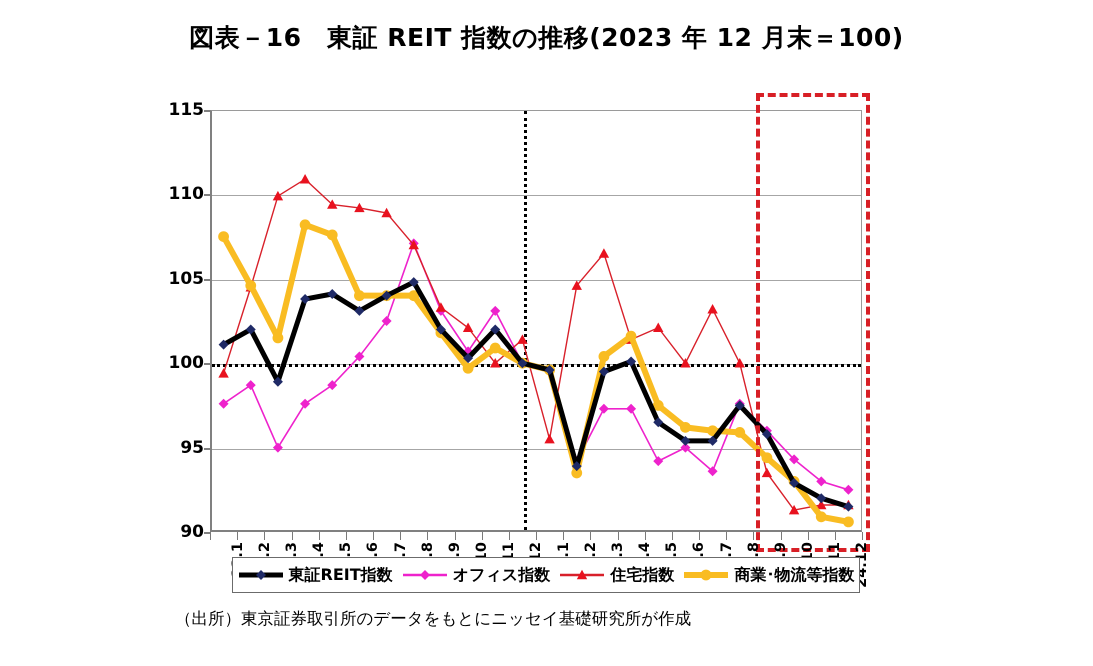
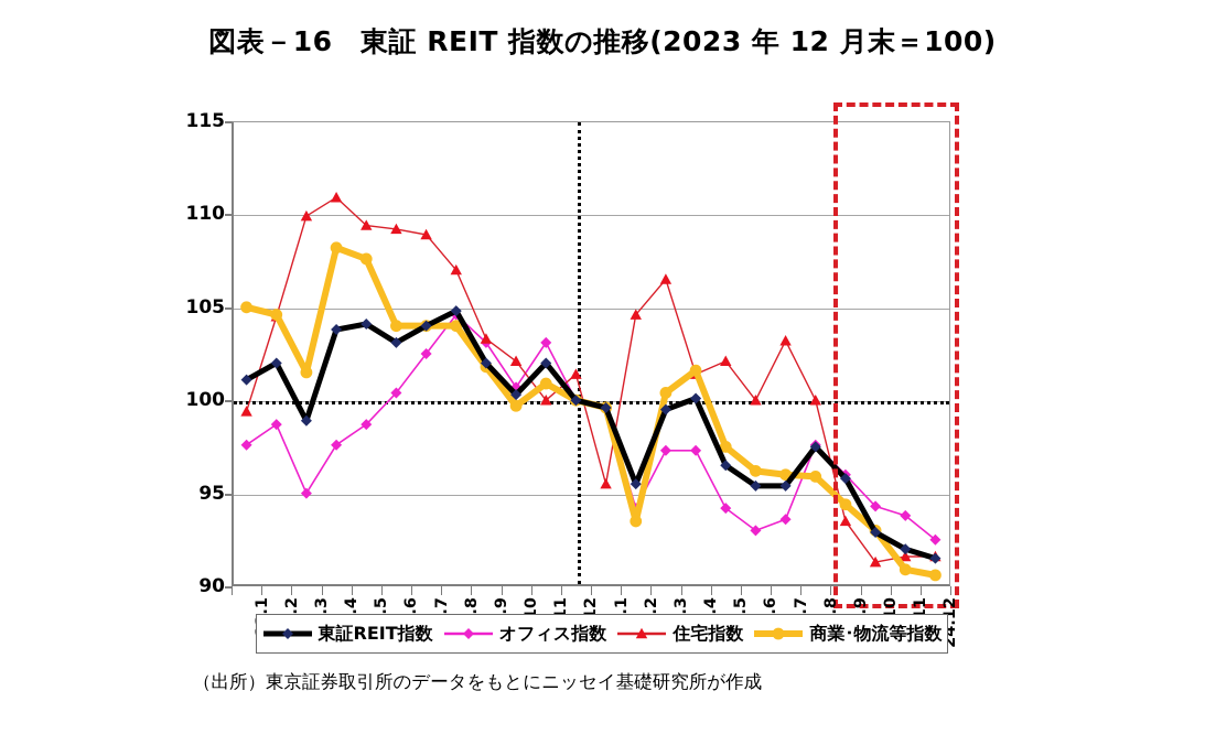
商業･物流等指数/23.1: 107.5 -> 105.0
オフィス指数/23.8: 107.1 -> 104.6
東証REIT指数/24.2: 93.9 -> 95.5
オフィス指数/24.6: 95.0 -> 93.0
オフィス指数/24.11: 93.0 -> 93.8
